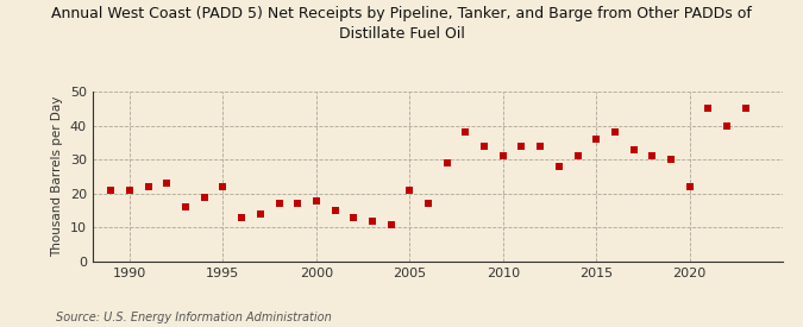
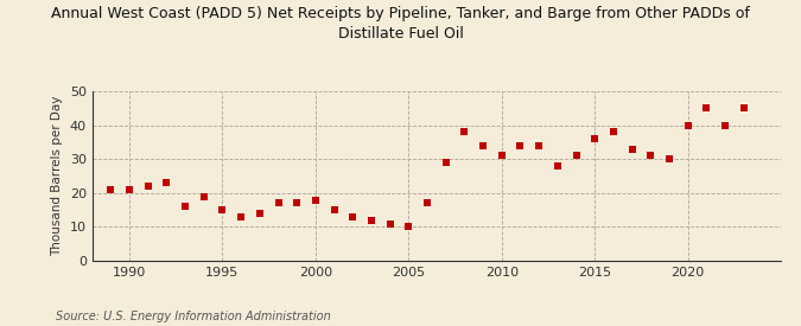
1995: 22 -> 15
2005: 21 -> 10
2020: 22 -> 40
